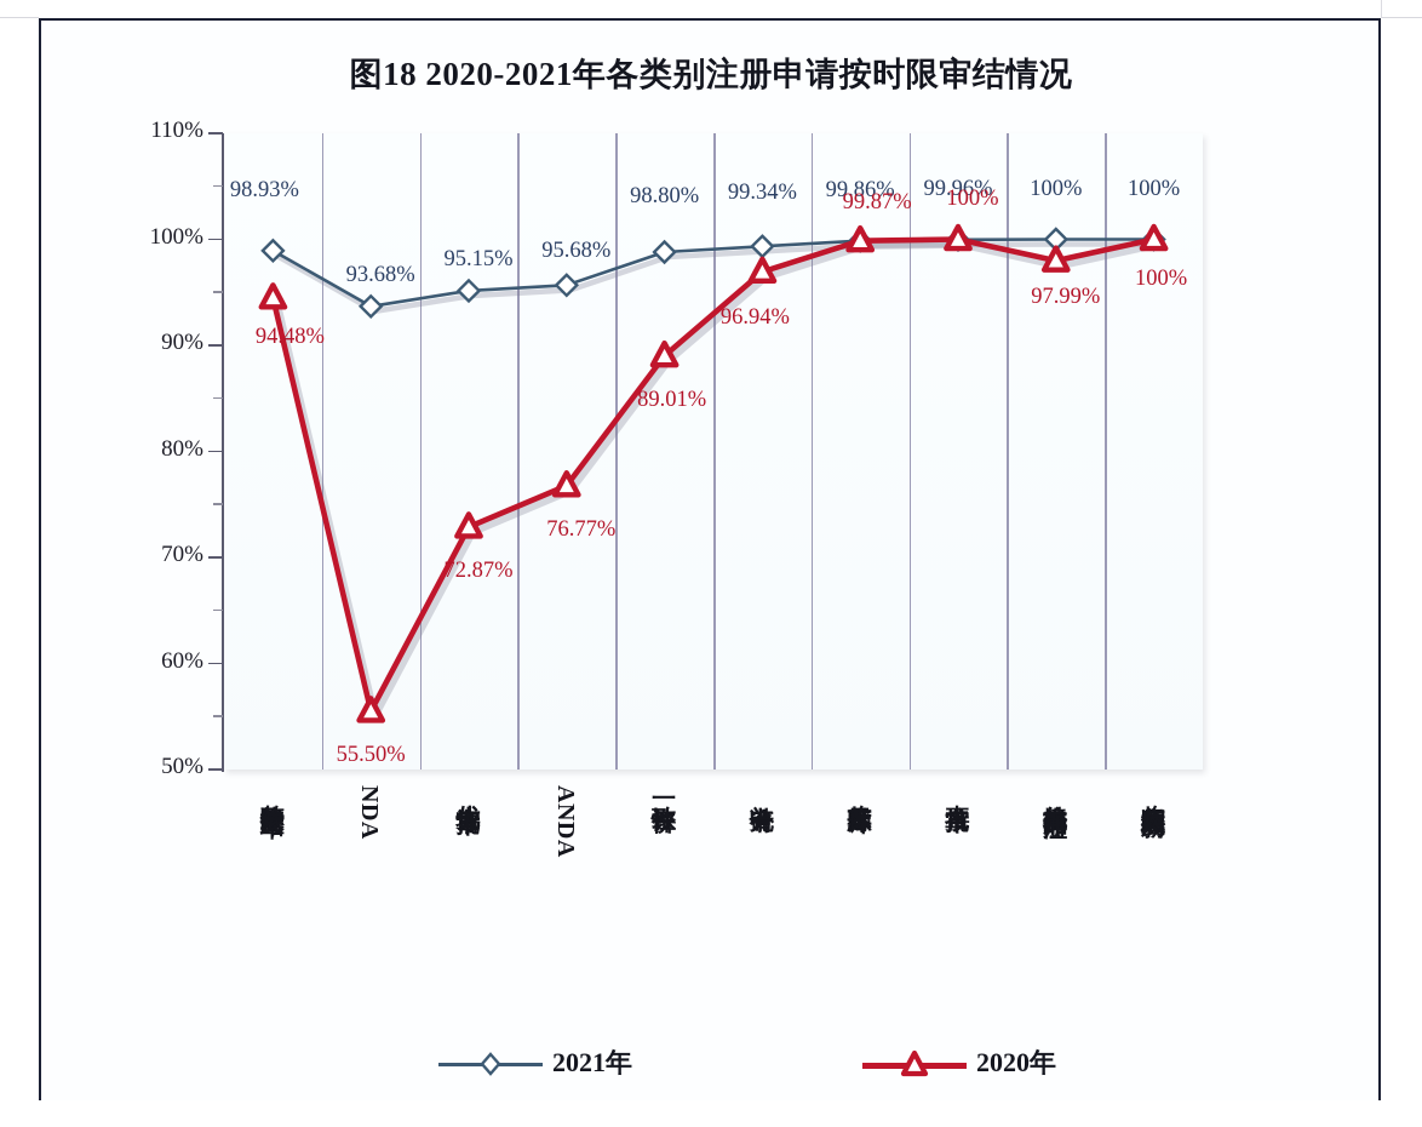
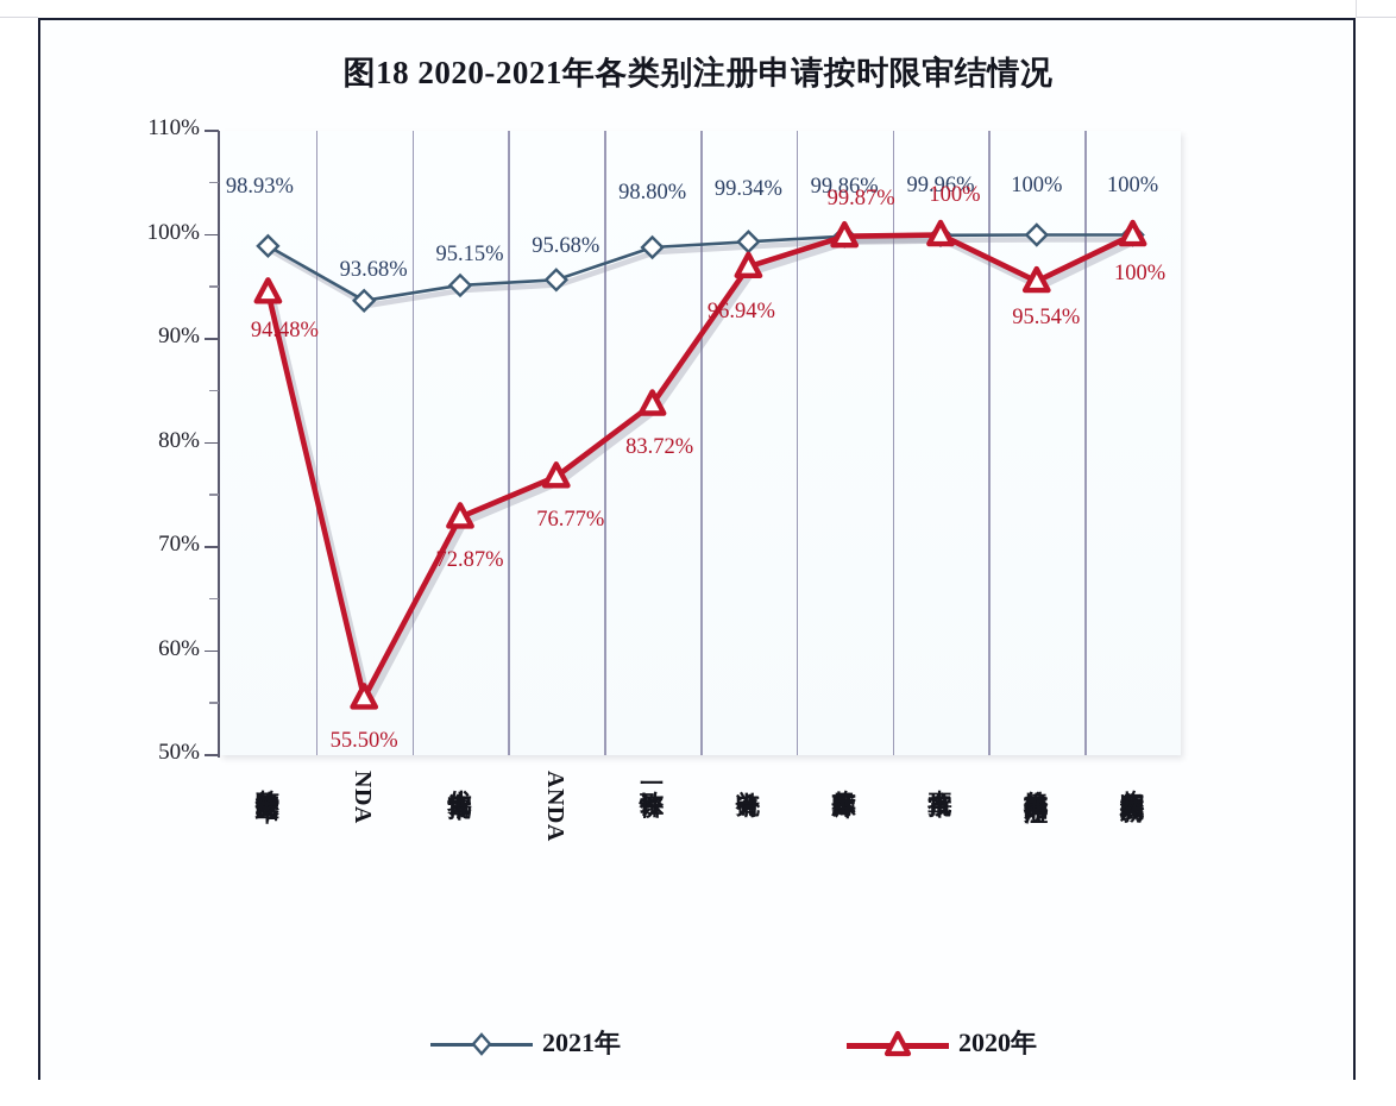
2020年/一致性评价: 89.01% -> 83.72%
2020年/境外生产药品再注册: 97.99% -> 95.54%
